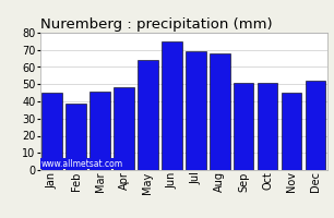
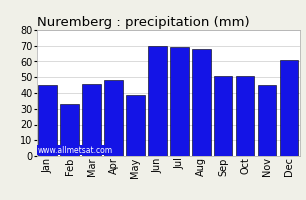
Feb: 39 -> 33
May: 64 -> 39
Jun: 75 -> 70
Dec: 52 -> 61
